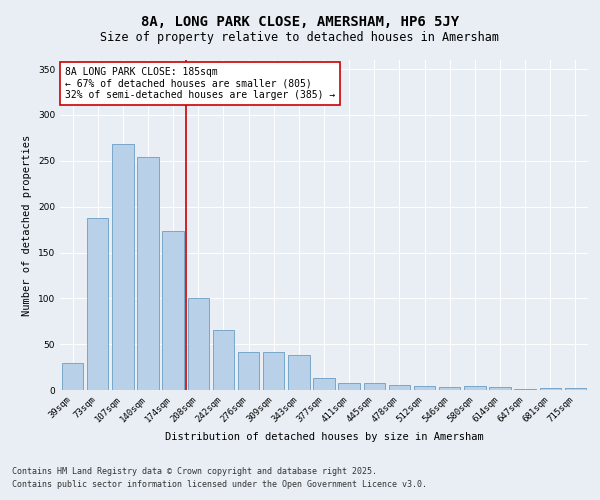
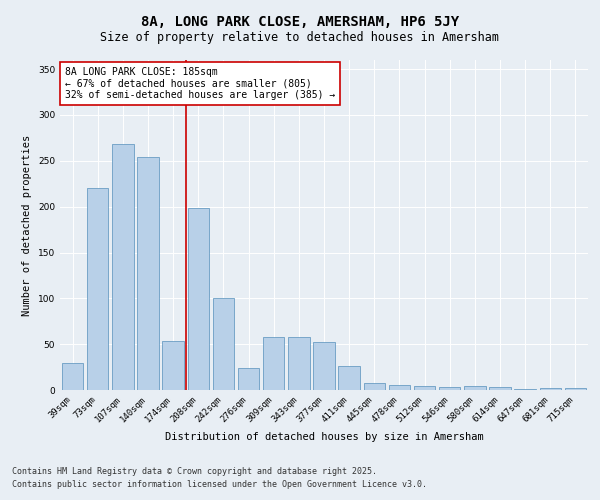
73sqm: 188 -> 220
174sqm: 174 -> 54
208sqm: 100 -> 198
242sqm: 65 -> 100
276sqm: 42 -> 24
309sqm: 41 -> 58
343sqm: 38 -> 58
377sqm: 13 -> 52
411sqm: 8 -> 26
